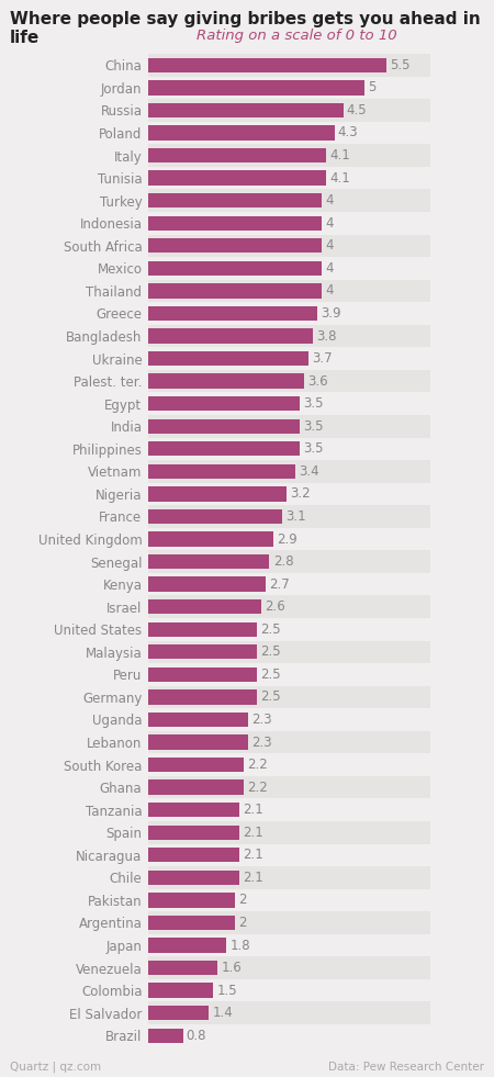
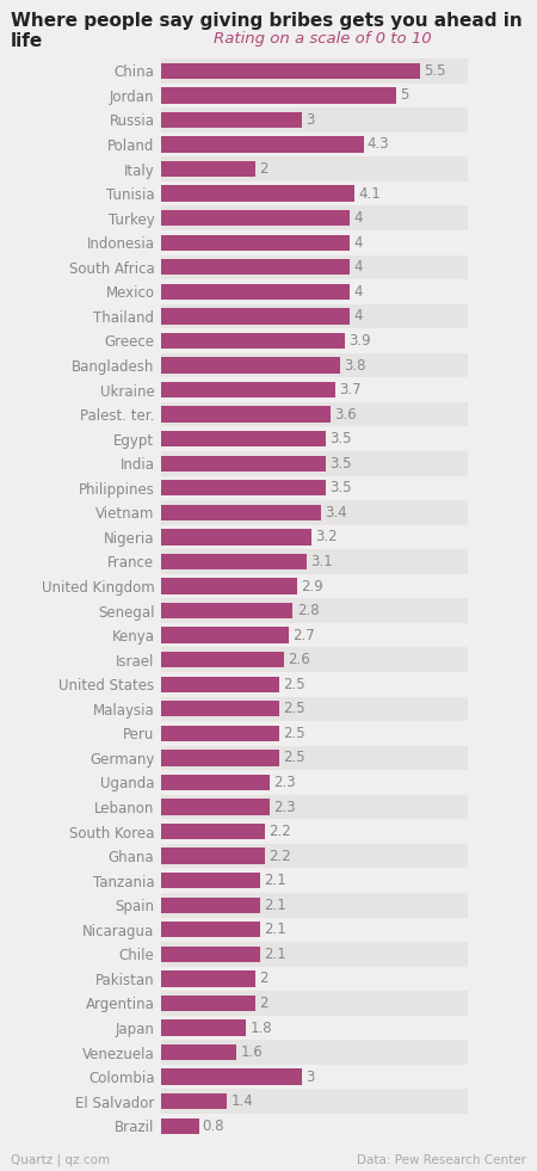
Russia: 4.5 -> 3
Italy: 4.1 -> 2
Colombia: 1.5 -> 3
